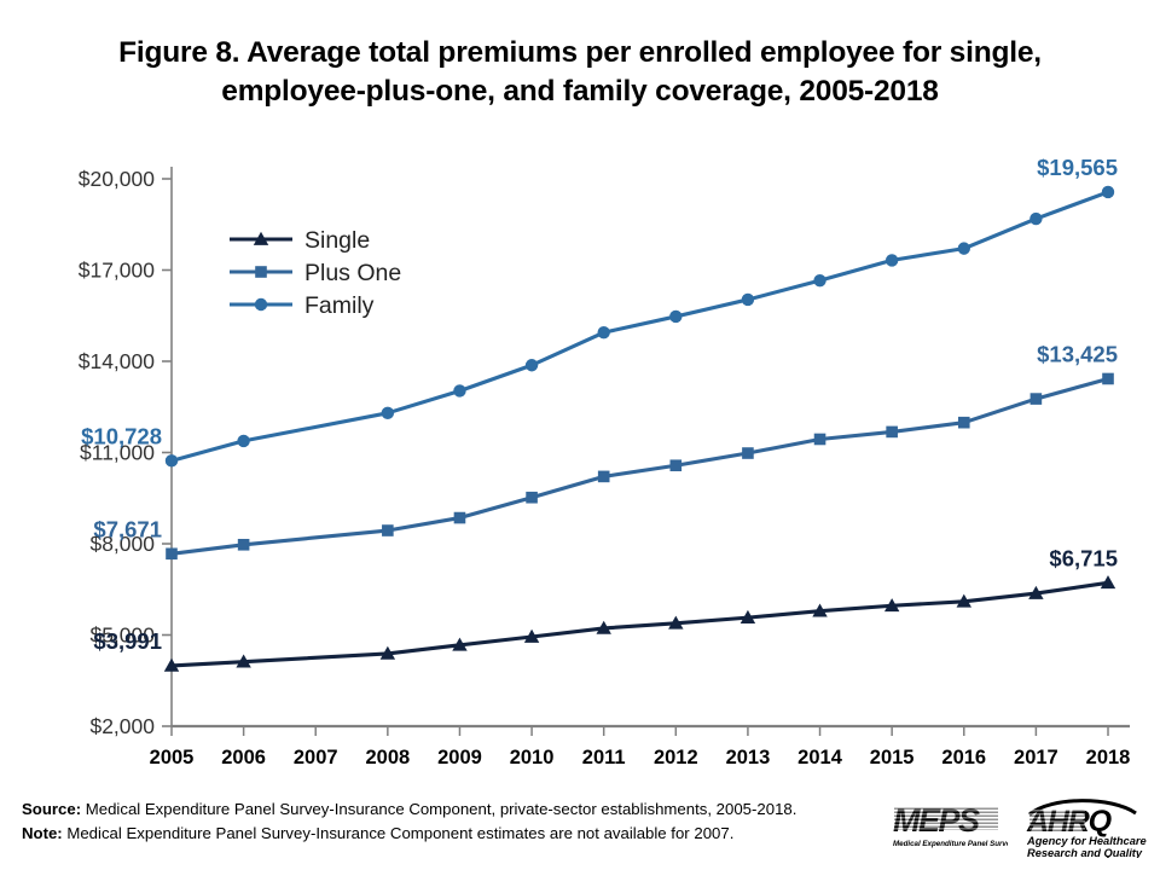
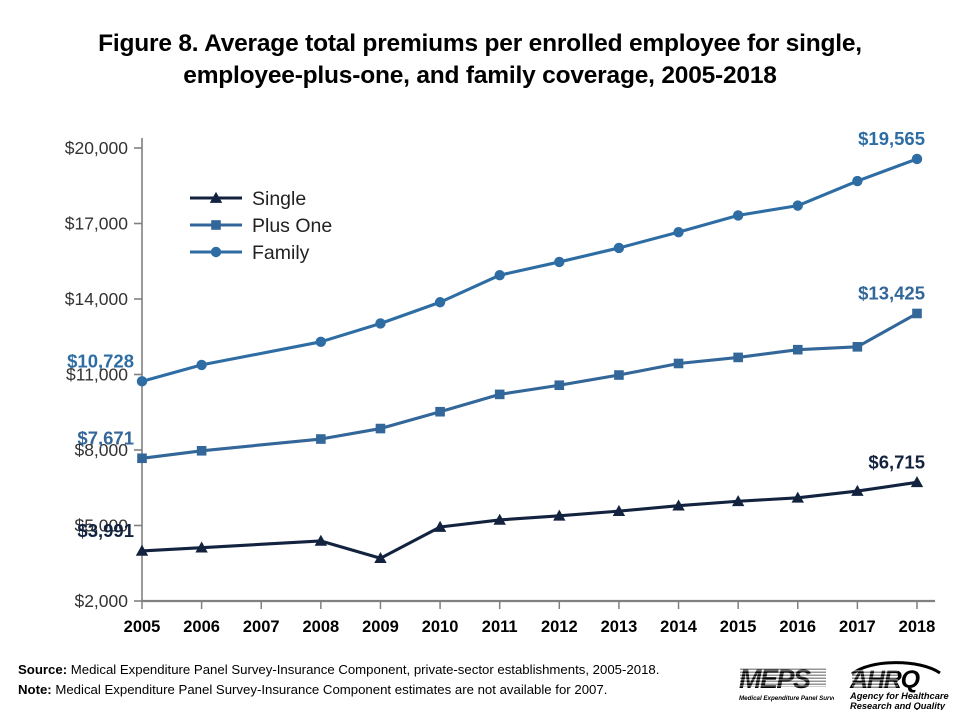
Single/2009: $4700 -> $3700
Plus One/2017: $12800 -> $12100
